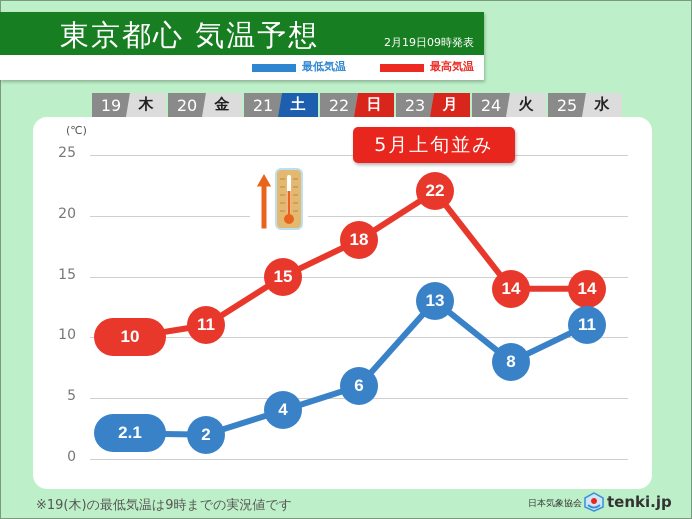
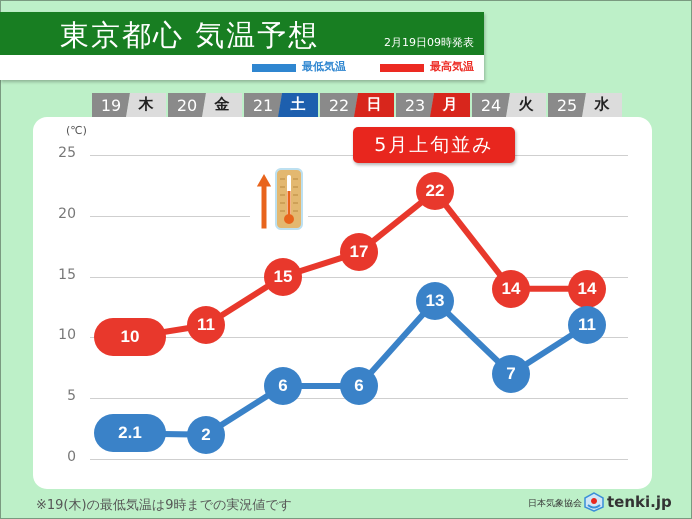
最低気温/21 土: 4 -> 6
最高気温/22 日: 18 -> 17
最低気温/24 火: 8 -> 7
